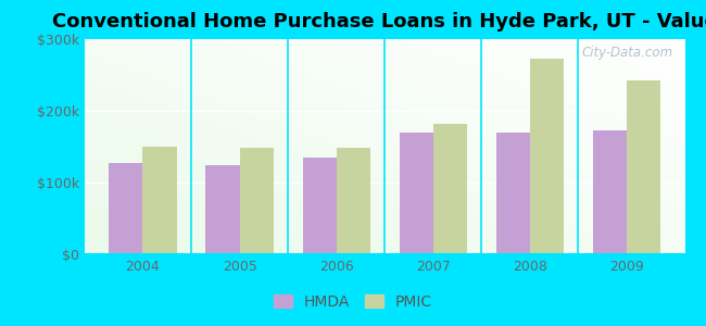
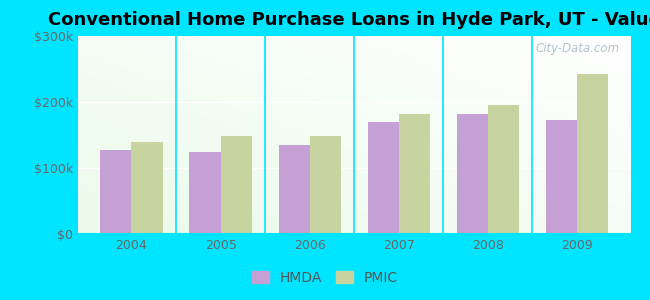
PMIC/2004: $150k -> $140k
HMDA/2008: $170k -> $182k
PMIC/2008: $272k -> $196k
